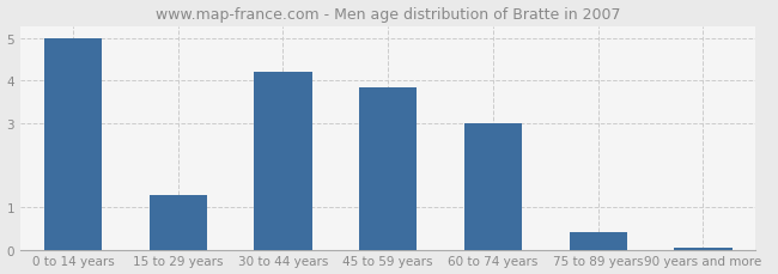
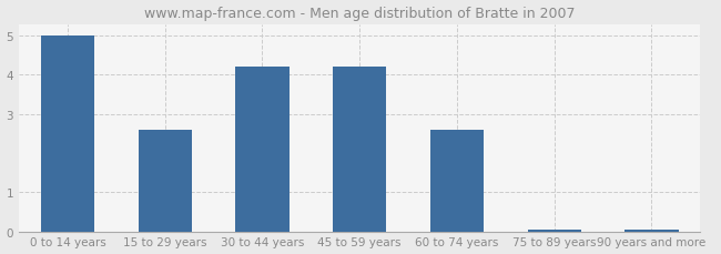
15 to 29 years: 1.30 -> 2.60
45 to 59 years: 3.85 -> 4.20
60 to 74 years: 3.00 -> 2.60
75 to 89 years: 0.40 -> 0.05
